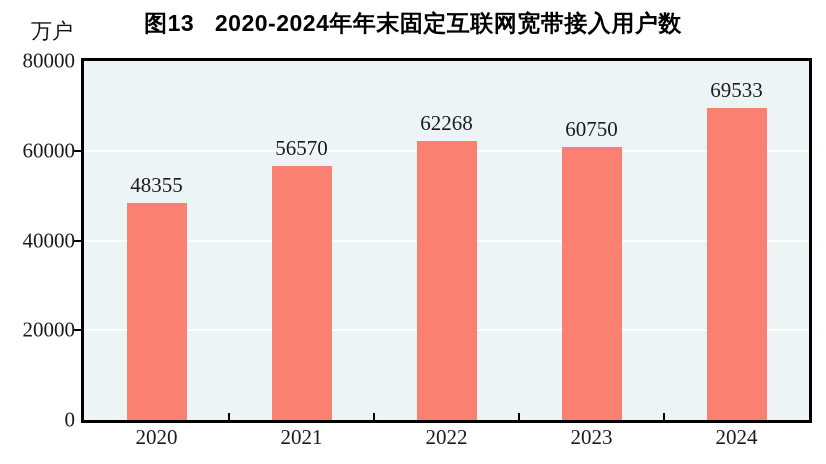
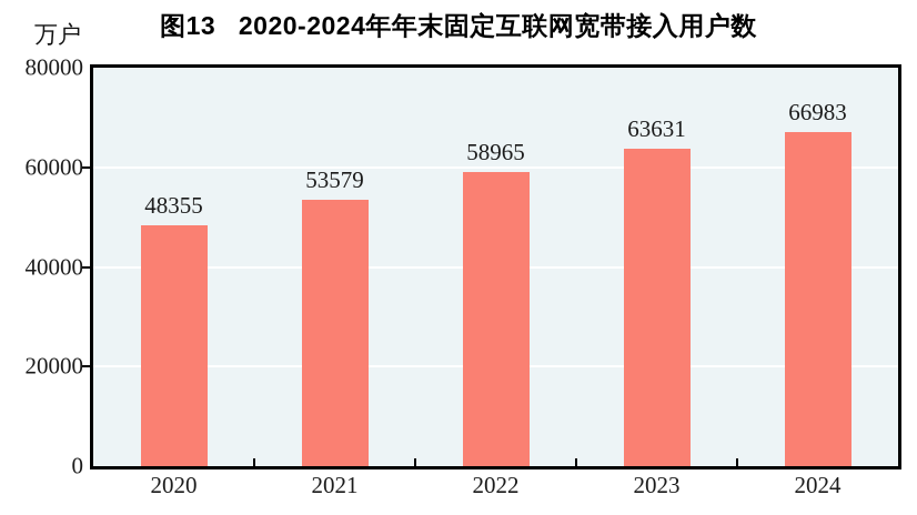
2021: 56570 -> 53579
2022: 62268 -> 58965
2023: 60750 -> 63631
2024: 69533 -> 66983
